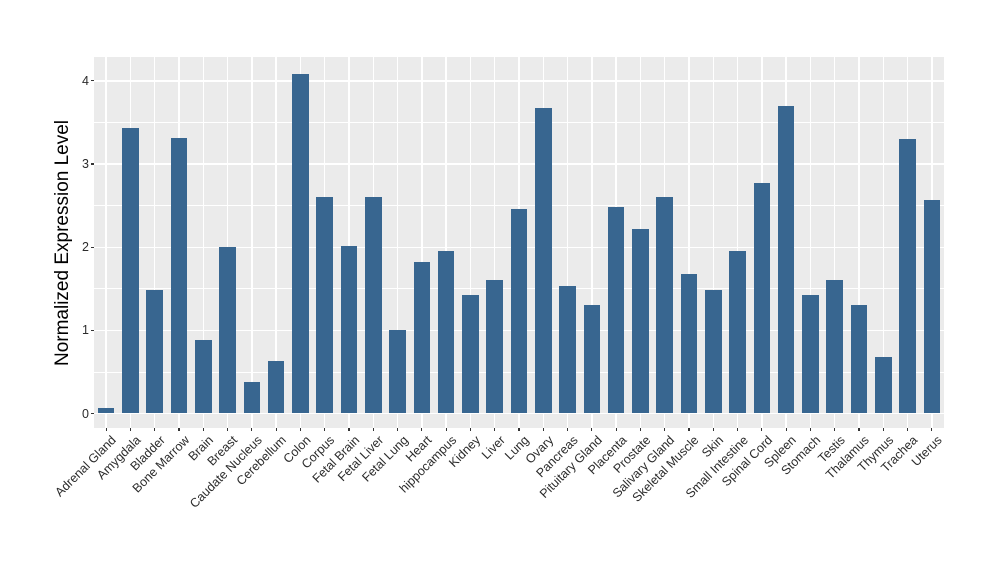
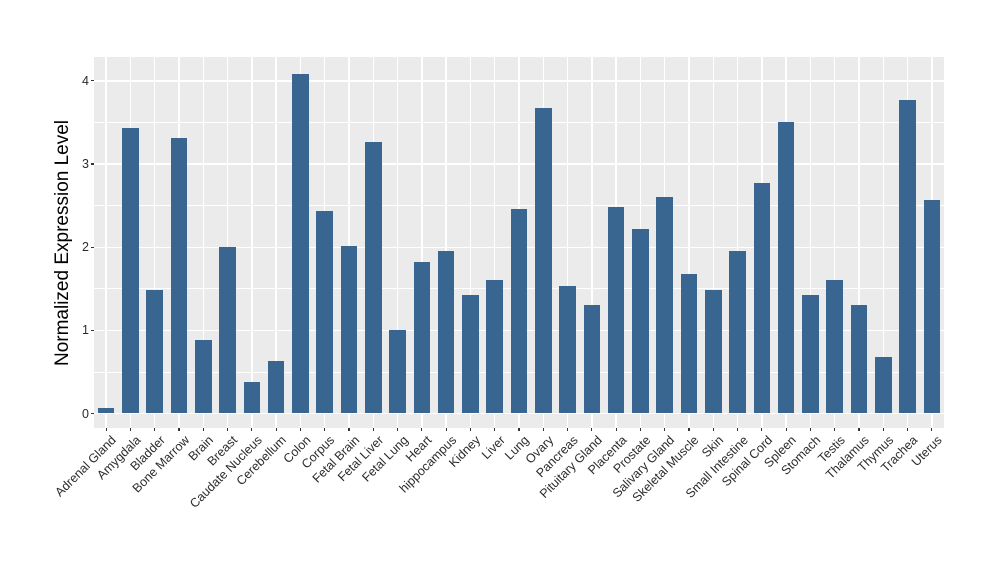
Corpus: 2.6 -> 2.4
Fetal Liver: 2.6 -> 3.3
Spleen: 3.7 -> 3.5
Trachea: 3.3 -> 3.8
